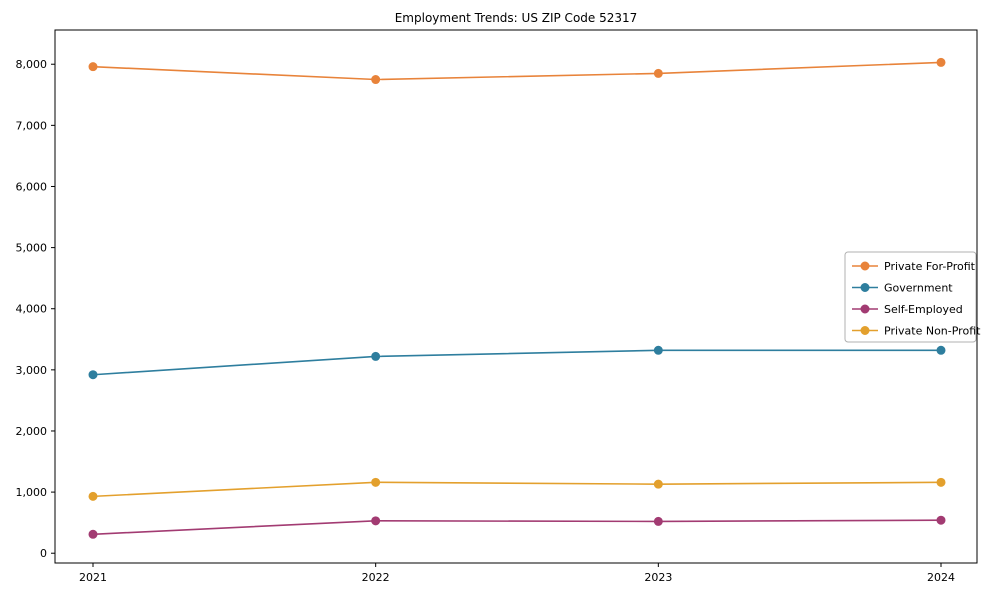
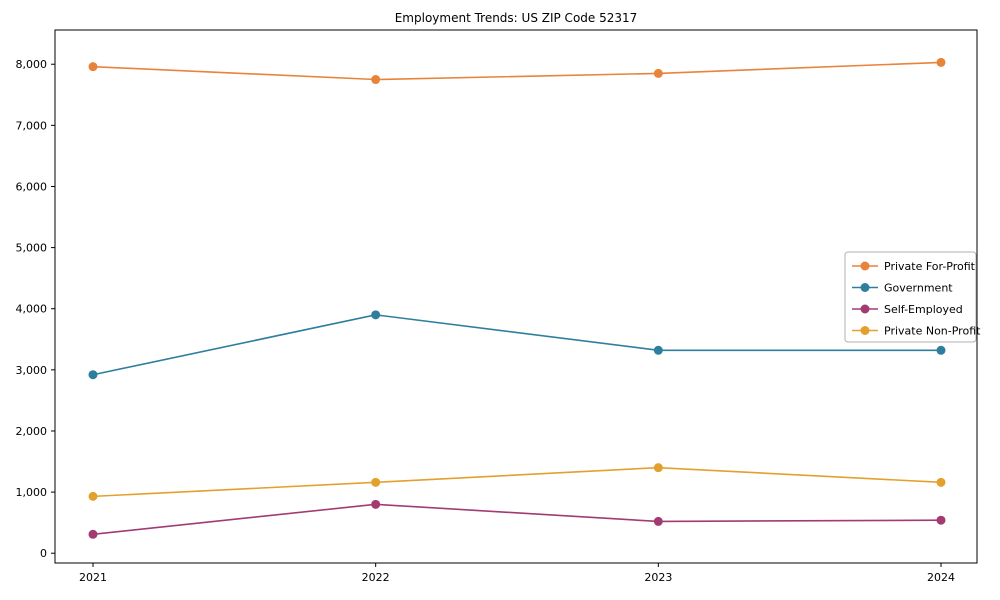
Government/2022: 3200 -> 3900
Self-Employed/2022: 500 -> 800
Private Non-Profit/2023: 1100 -> 1400
